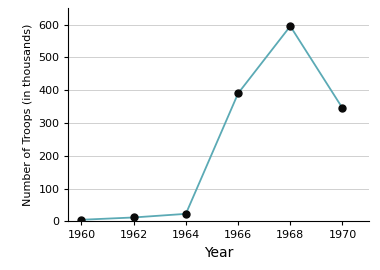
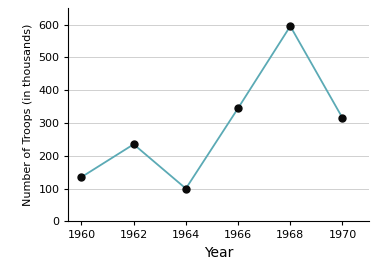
1960: 5 -> 135
1962: 12 -> 235
1964: 23 -> 100
1966: 390 -> 345
1970: 345 -> 315
